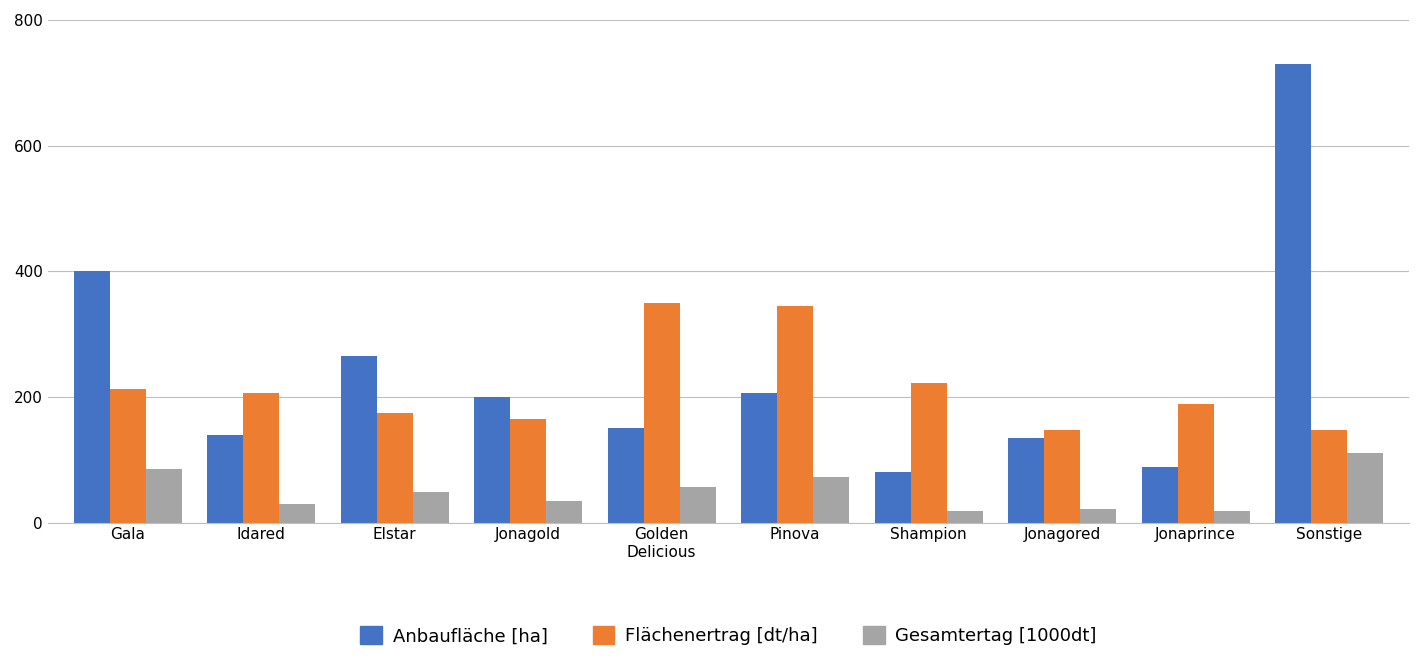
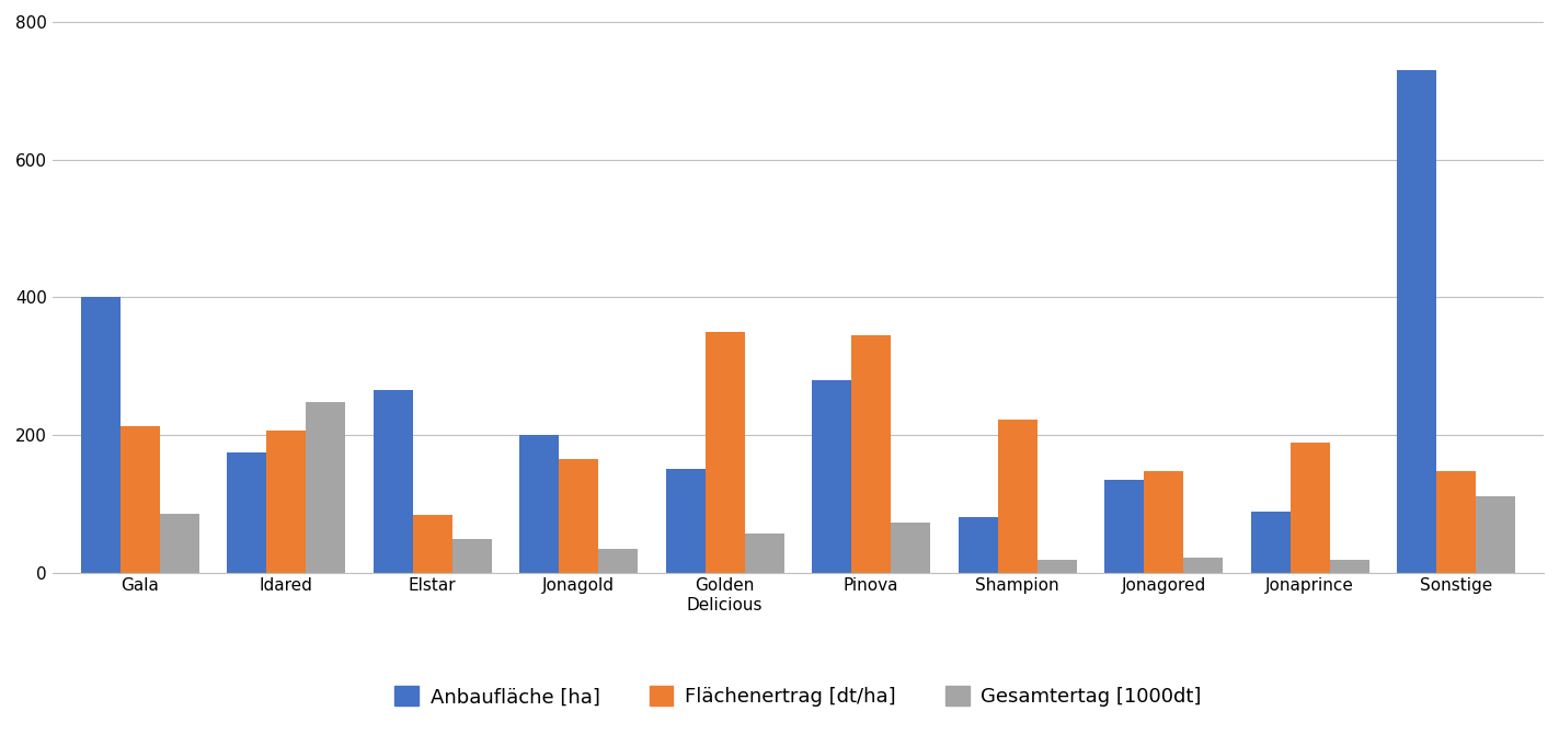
Anbaufläche [ha]/Idared: 140 -> 174
Gesamtertag [1000dt]/Idared: 30 -> 248
Flächenertrag [dt/ha]/Elstar: 175 -> 84
Anbaufläche [ha]/Pinova: 207 -> 280
